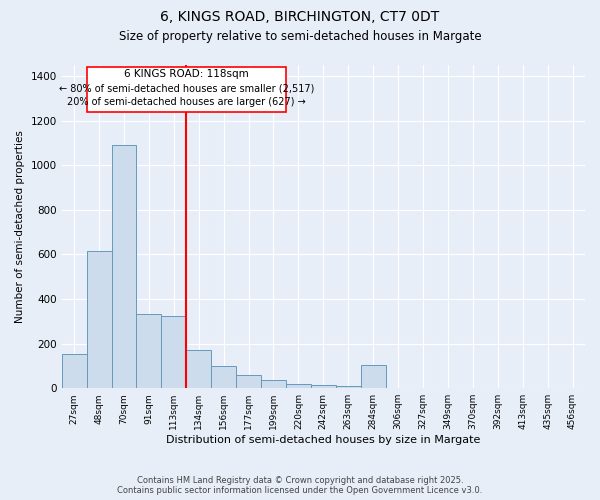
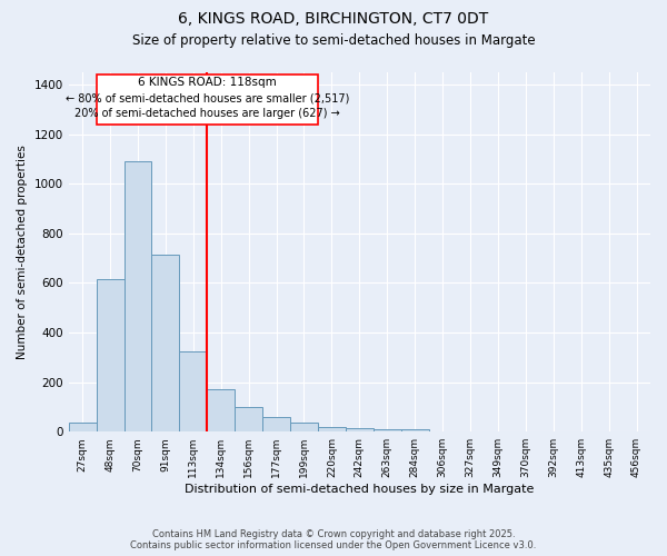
27sqm: 155 -> 35
91sqm: 335 -> 715
284sqm: 105 -> 10
